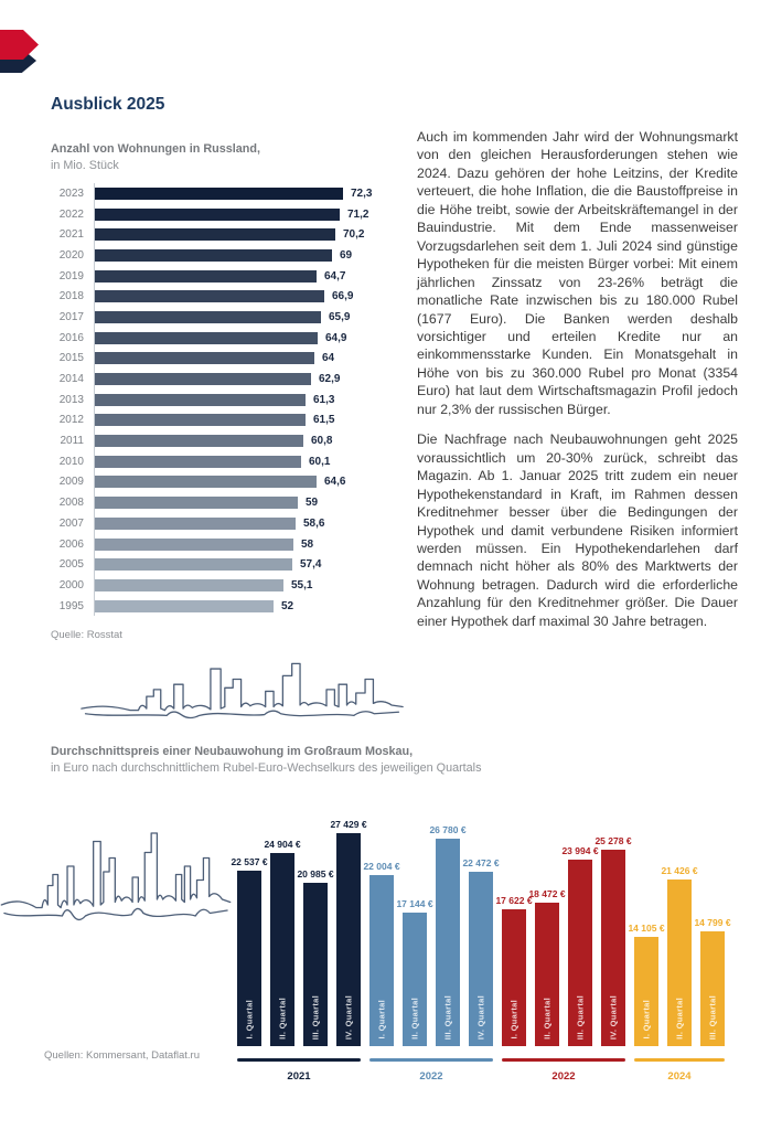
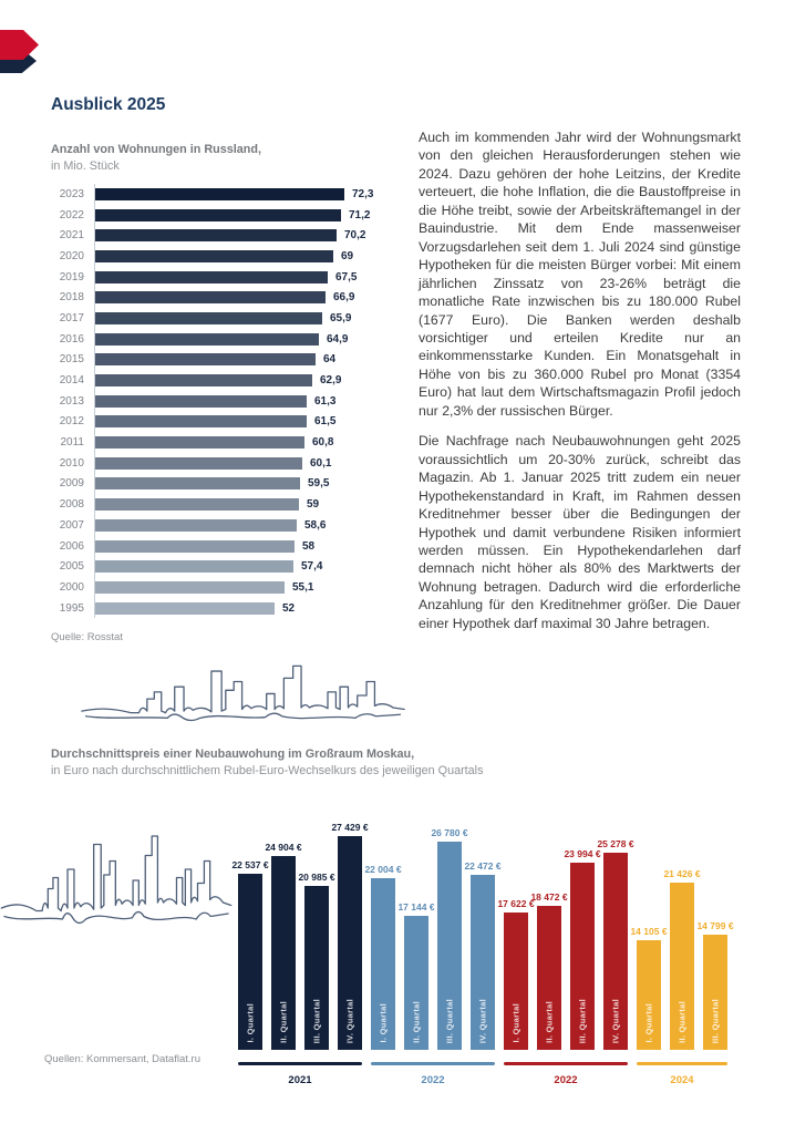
Anzahl von Wohnungen in Russland,/2019: 64,7 -> 67,5
Anzahl von Wohnungen in Russland,/2009: 64,6 -> 59,5
